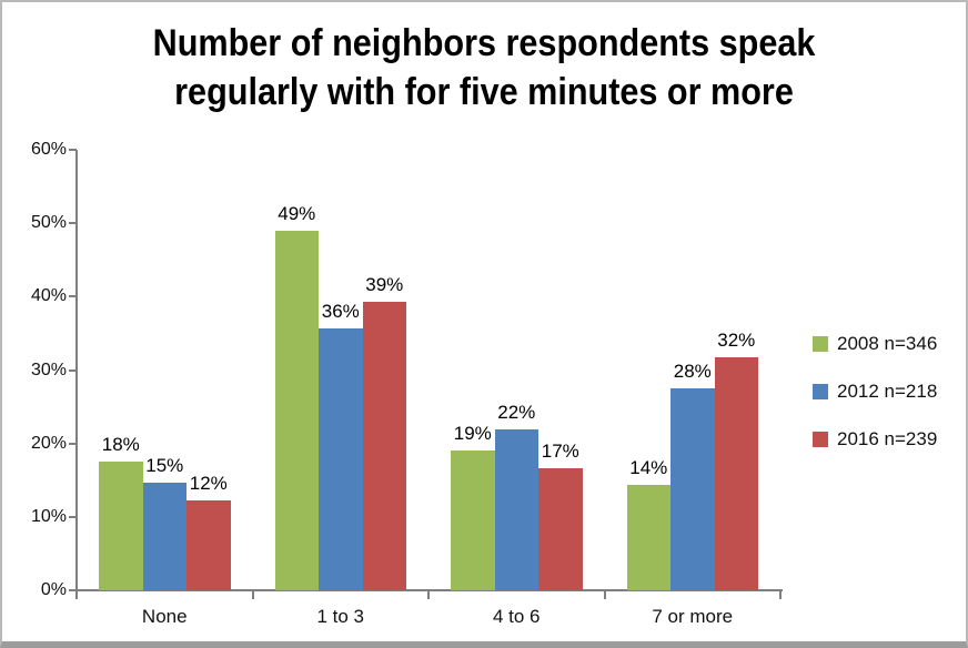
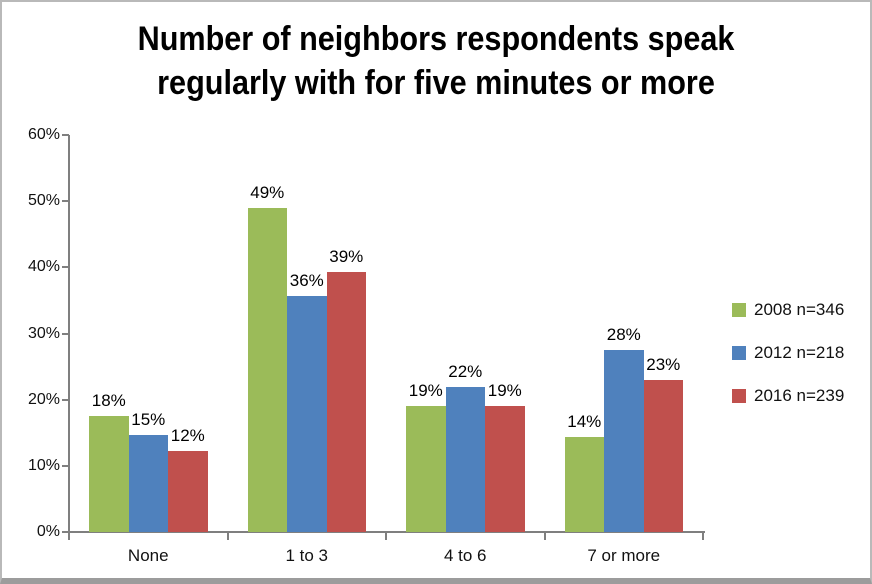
2016 n=239/4 to 6: 17% -> 19%
2016 n=239/7 or more: 32% -> 23%
